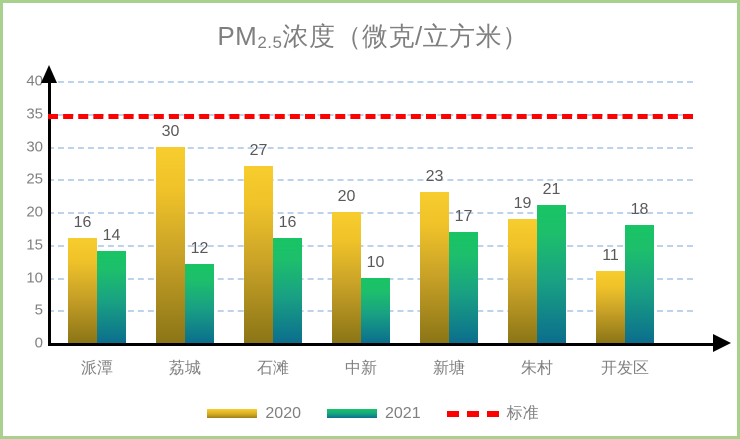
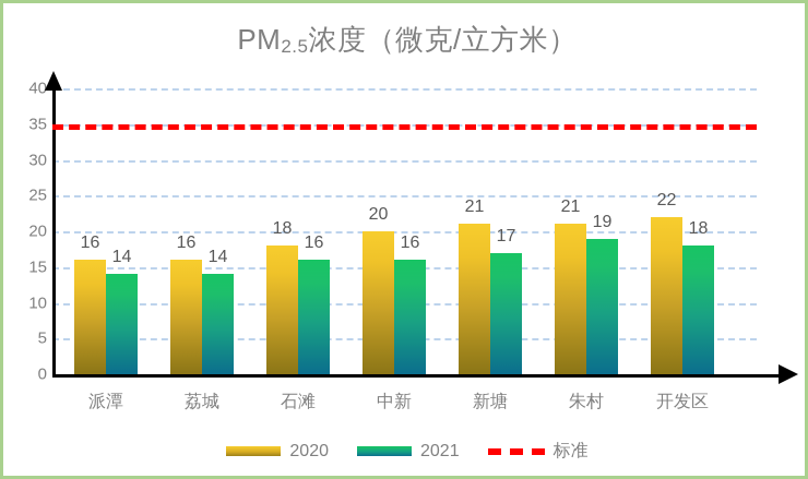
2020/荔城: 30 -> 16
2021/荔城: 12 -> 14
2020/石滩: 27 -> 18
2021/中新: 10 -> 16
2020/新塘: 23 -> 21
2020/朱村: 19 -> 21
2021/朱村: 21 -> 19
2020/开发区: 11 -> 22
